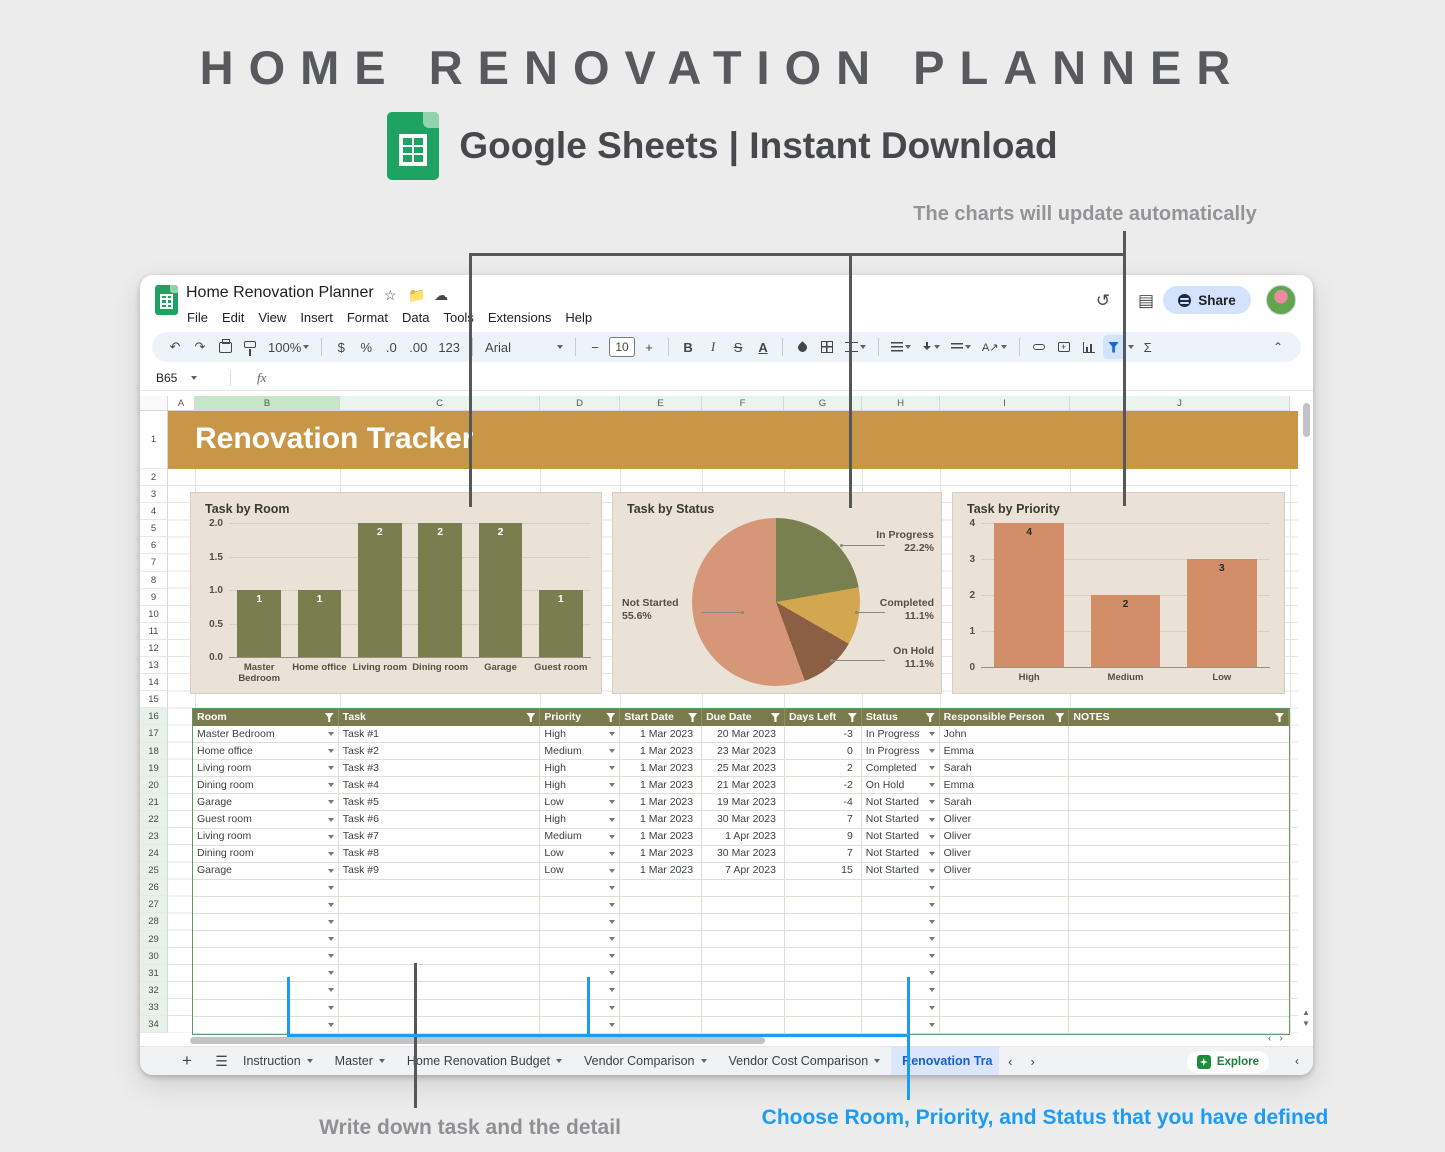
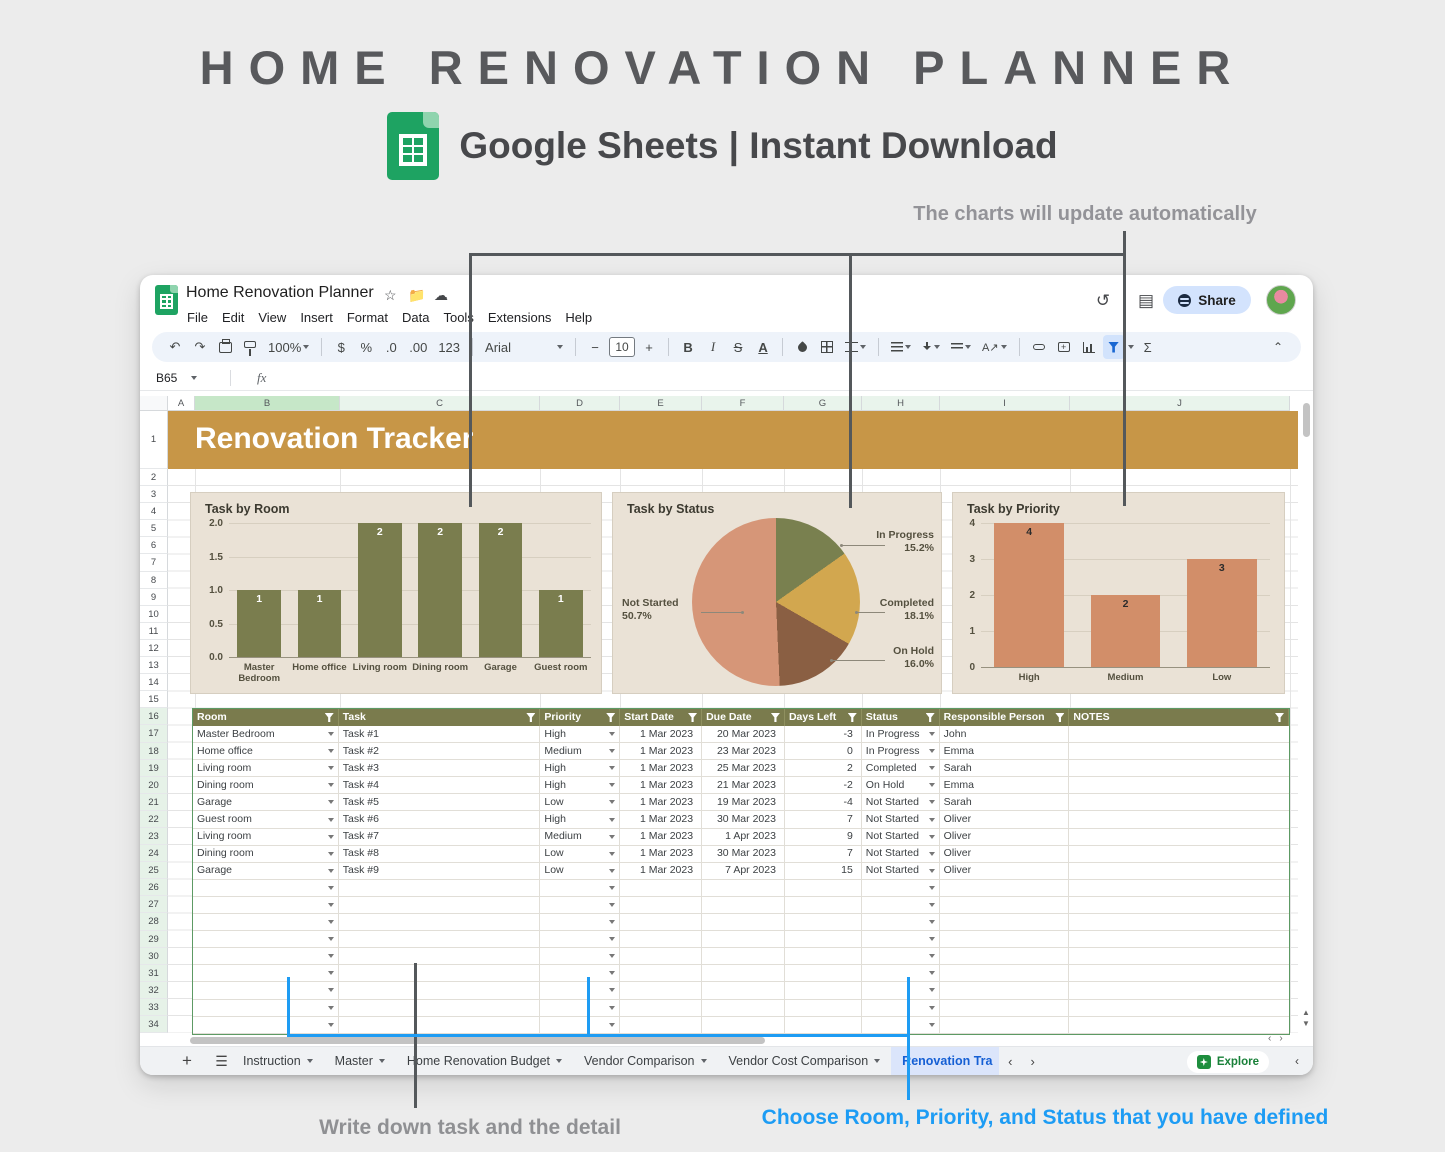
Task by Status/In Progress: 22.2% -> 15.2%
Task by Status/Completed: 11.1% -> 18.1%
Task by Status/On Hold: 11.1% -> 16.0%
Task by Status/Not Started: 55.6% -> 50.7%
